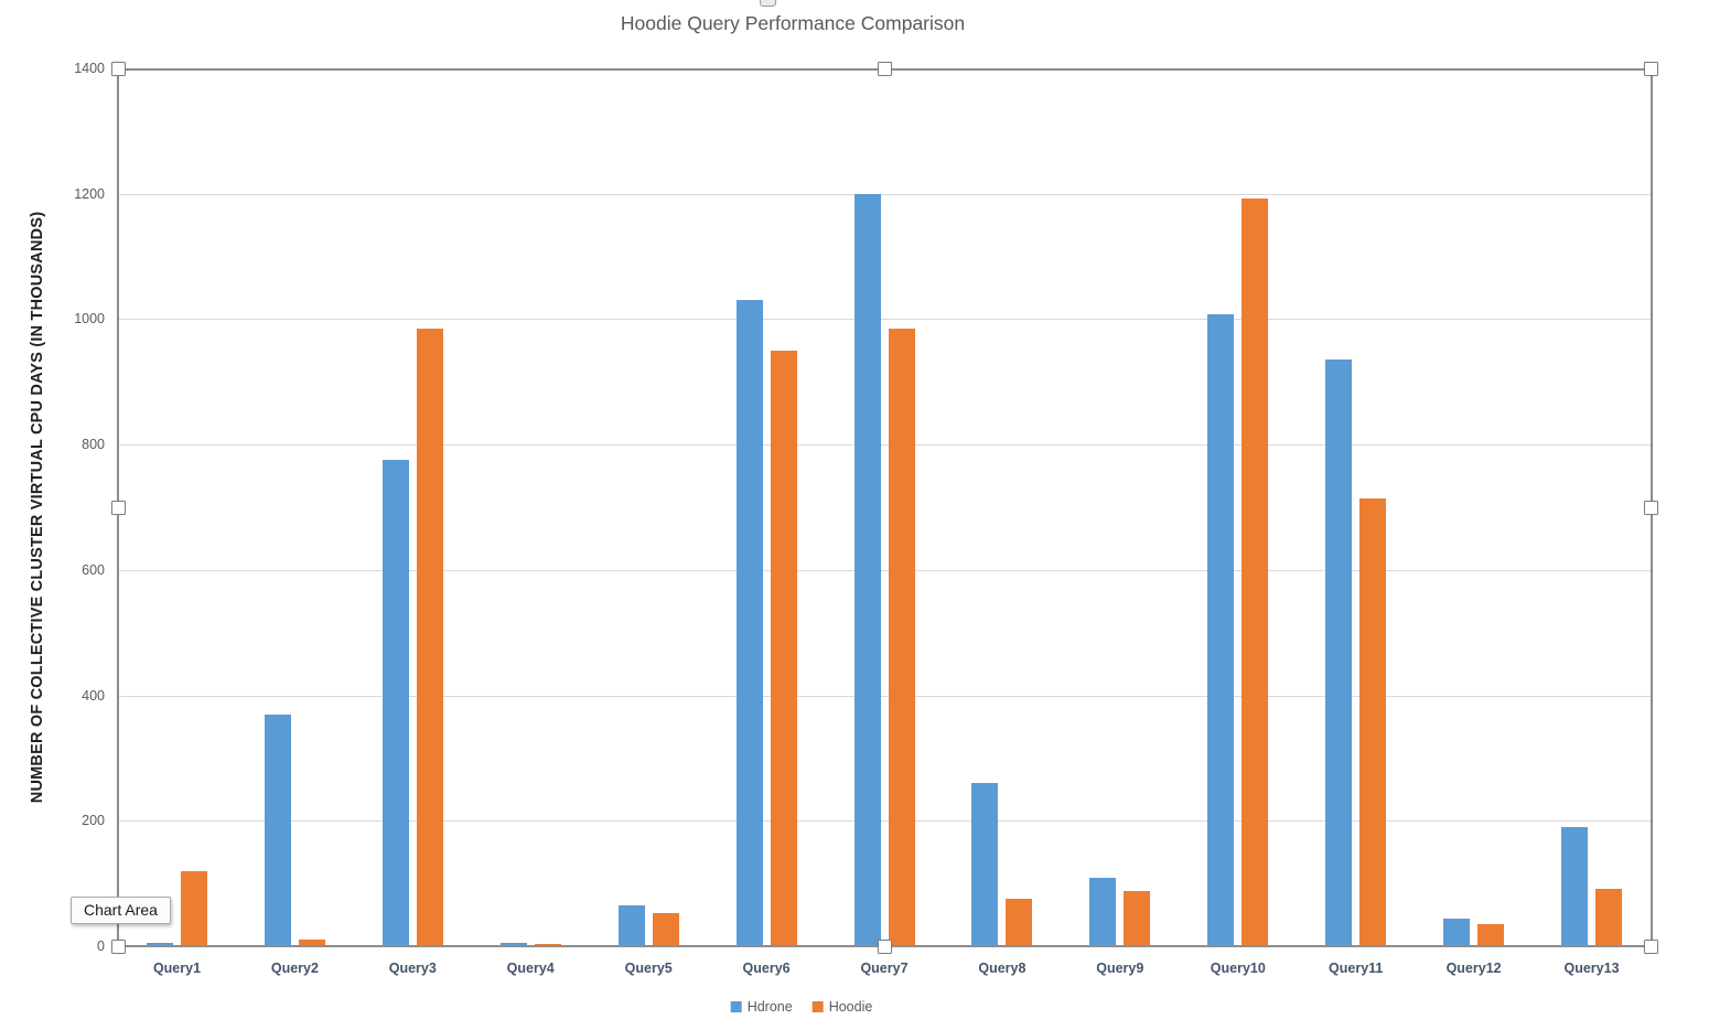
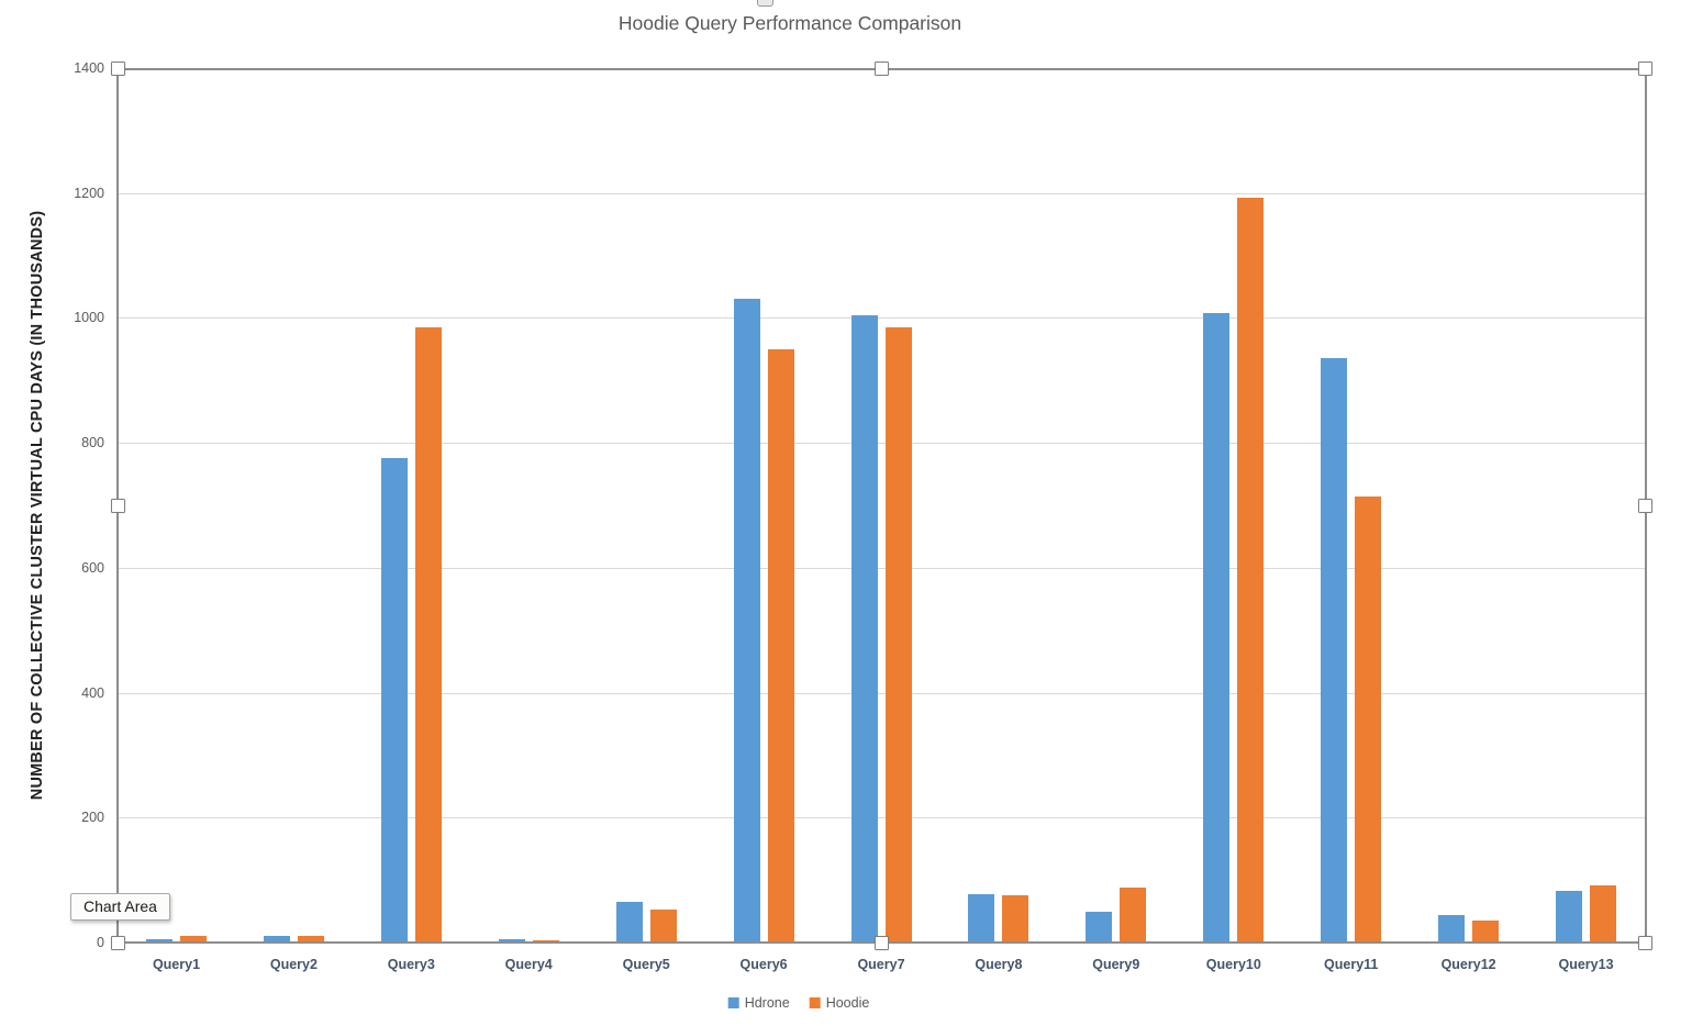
Hoodie/Query1: 120 -> 10
Hdrone/Query2: 370 -> 10
Hdrone/Query7: 1200 -> 1000
Hdrone/Query8: 260 -> 80
Hdrone/Query9: 110 -> 50
Hdrone/Query13: 190 -> 80
